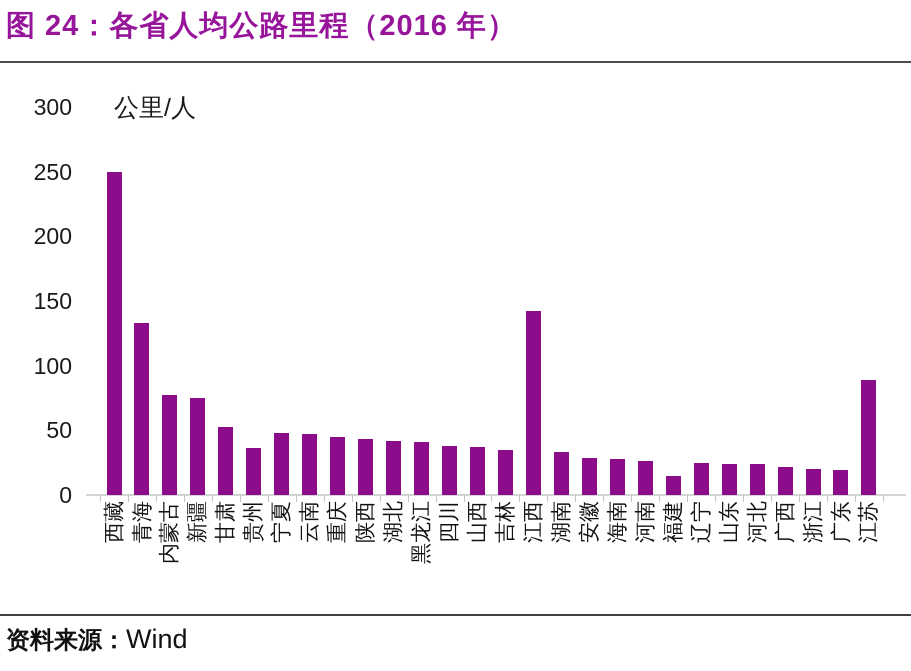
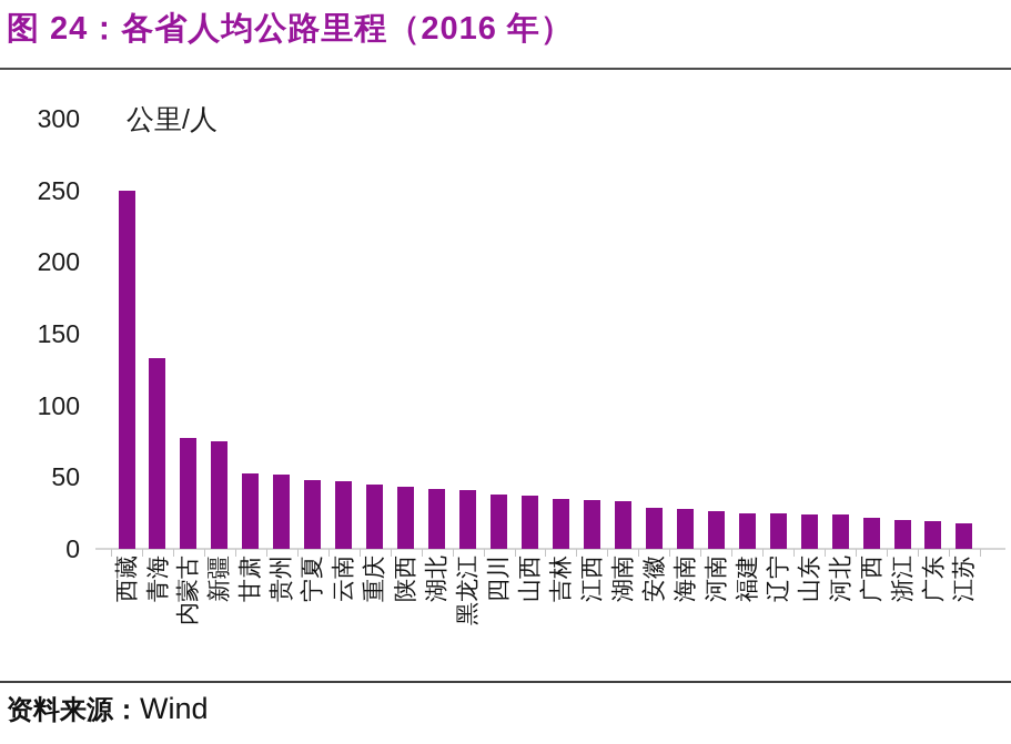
贵州: 36 -> 52
江西: 142 -> 34
福建: 15 -> 25
江苏: 89 -> 18
